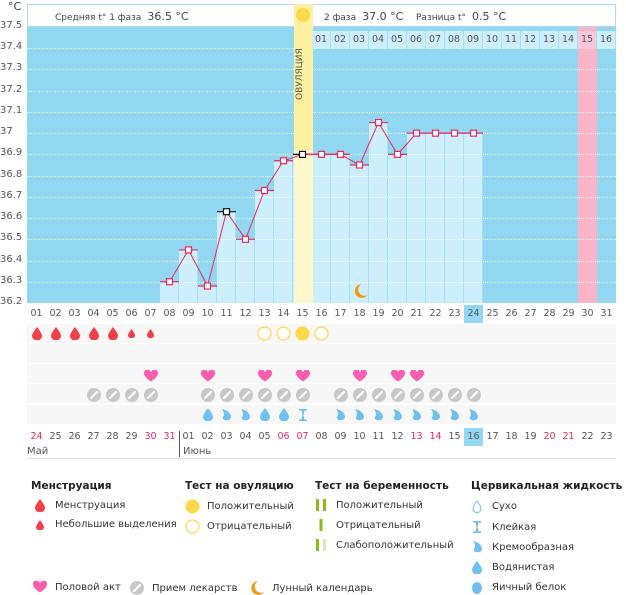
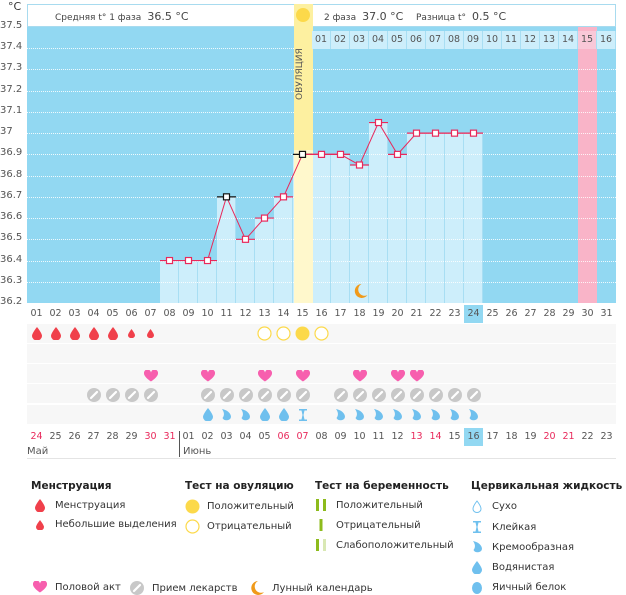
08: 36.30 -> 36.40
09: 36.45 -> 36.40
10: 36.28 -> 36.40
11: 36.63 -> 36.70
13: 36.73 -> 36.60
14: 36.87 -> 36.70
